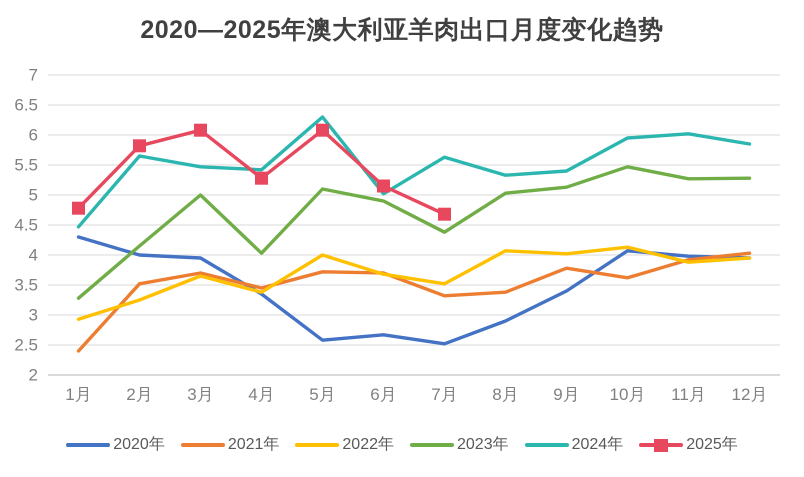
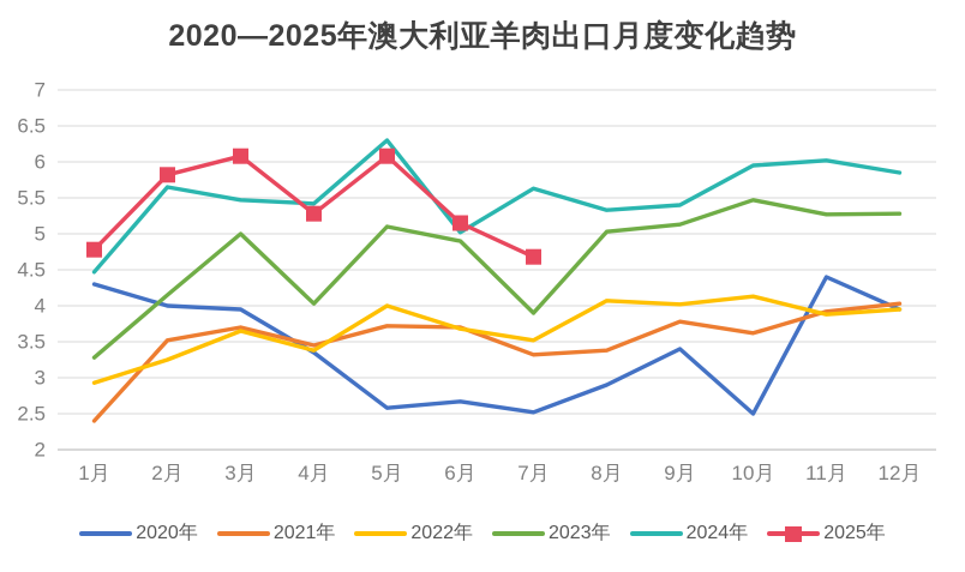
2023年/7月: 4.4 -> 3.9
2020年/10月: 4.1 -> 2.5
2020年/11月: 4.0 -> 4.4
